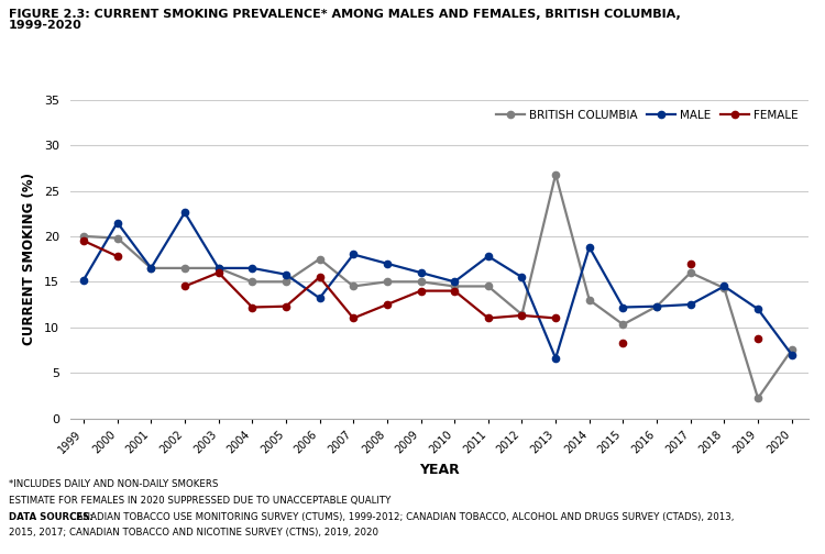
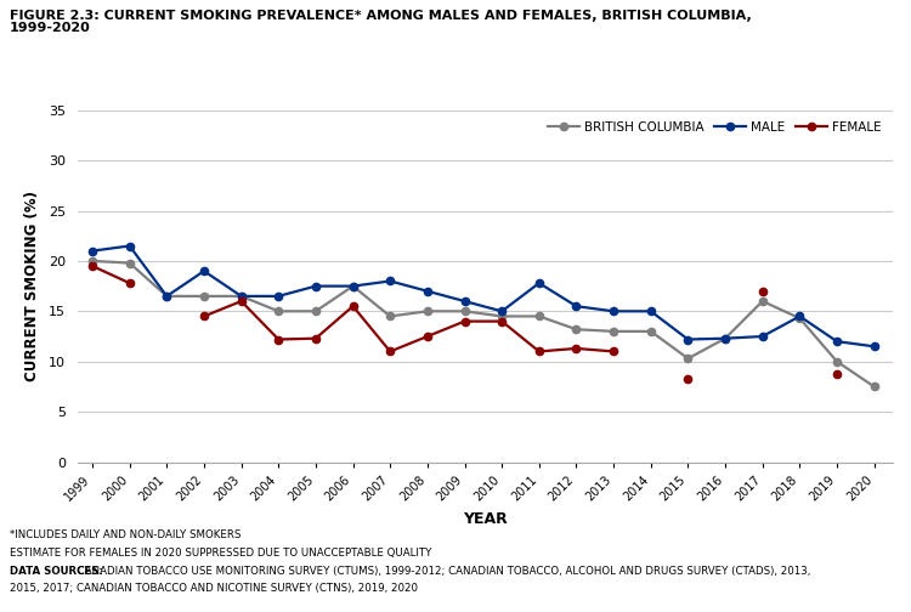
MALE/1999: 15.2 -> 21.0
MALE/2002: 22.6 -> 19.0
MALE/2005: 15.8 -> 17.5
MALE/2006: 13.2 -> 17.5
BRITISH COLUMBIA/2012: 11.4 -> 13.2
BRITISH COLUMBIA/2013: 26.8 -> 13.0
MALE/2013: 6.6 -> 15.0
MALE/2014: 18.8 -> 15.0
BRITISH COLUMBIA/2019: 2.2 -> 10.0
MALE/2020: 7.0 -> 11.5
